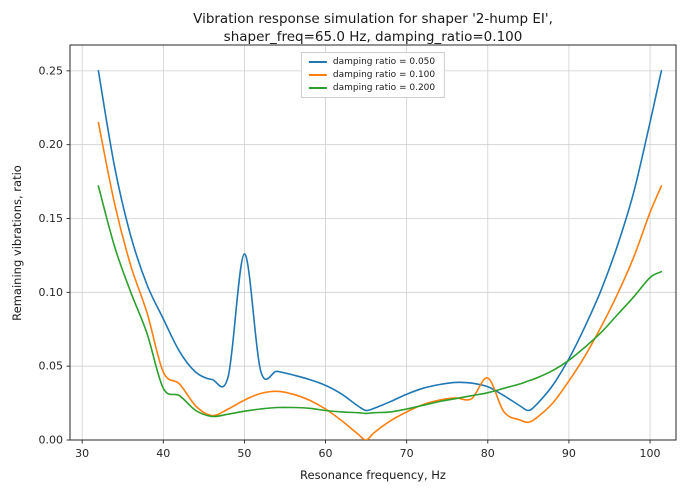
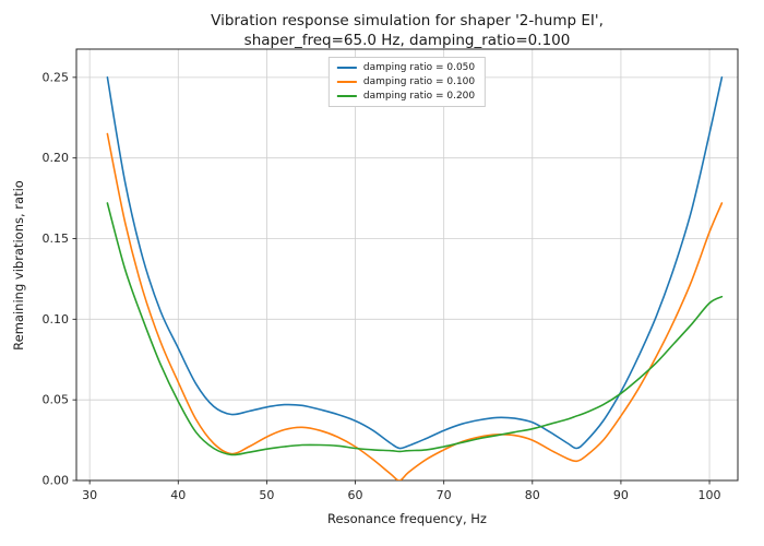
damping ratio = 0.100/40: 0.046 -> 0.061
damping ratio = 0.200/40: 0.035 -> 0.049
damping ratio = 0.050/50: 0.126 -> 0.045
damping ratio = 0.100/80: 0.042 -> 0.025
